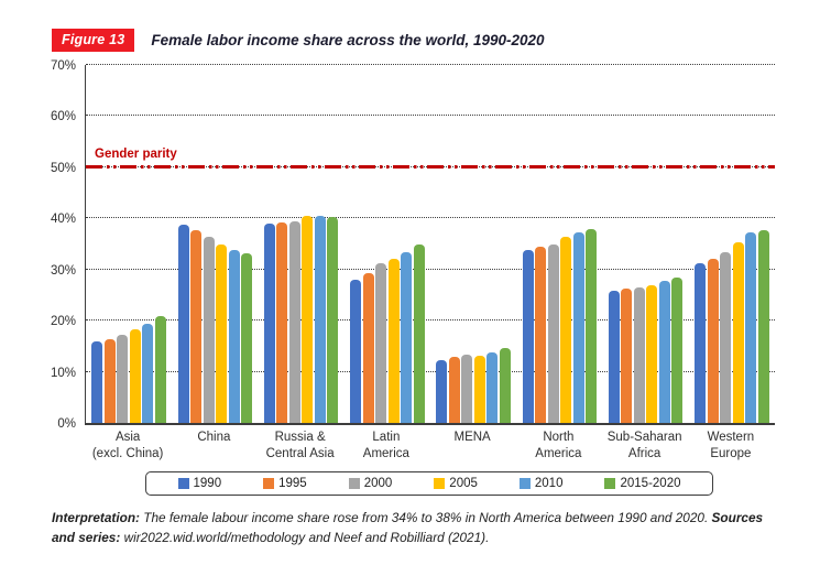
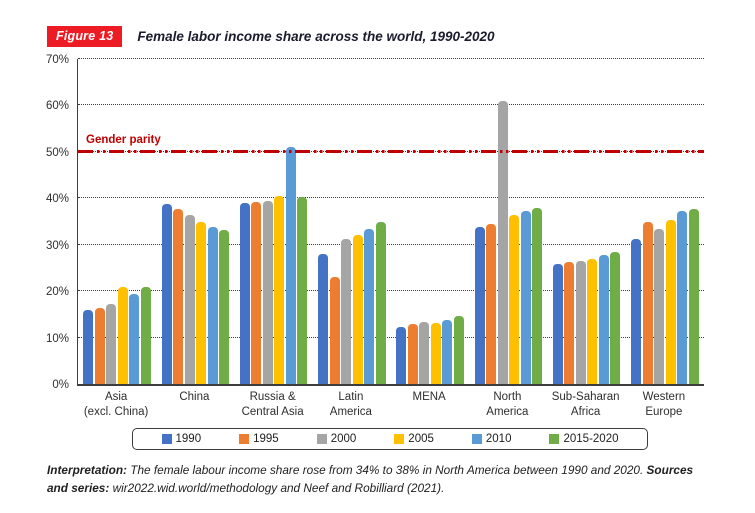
2005/Asia (excl. China): 18% -> 21%
2010/Russia & Central Asia: 41% -> 51%
1995/Latin America: 29% -> 23%
2000/North America: 35% -> 61%
1995/Western Europe: 32% -> 35%
